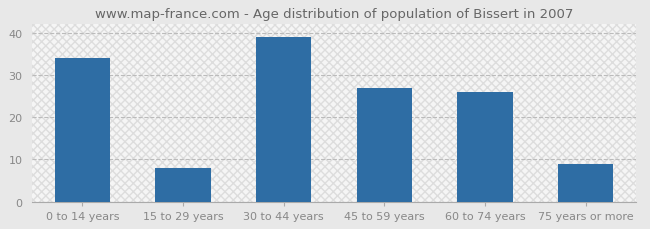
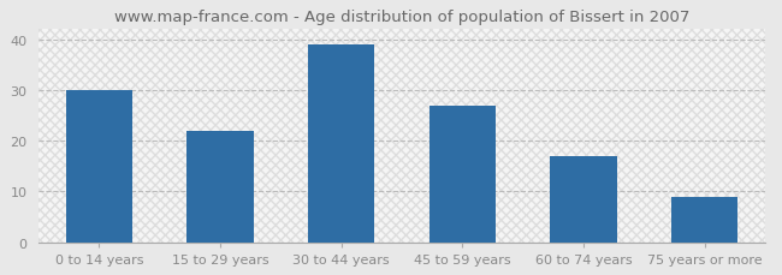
0 to 14 years: 34 -> 30
15 to 29 years: 8 -> 22
60 to 74 years: 26 -> 17
